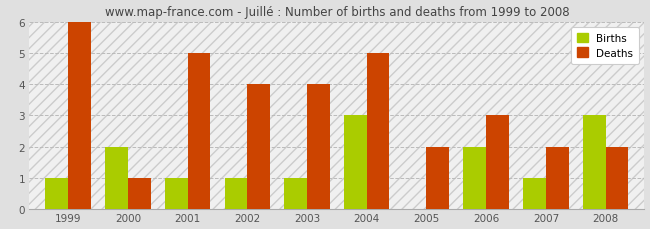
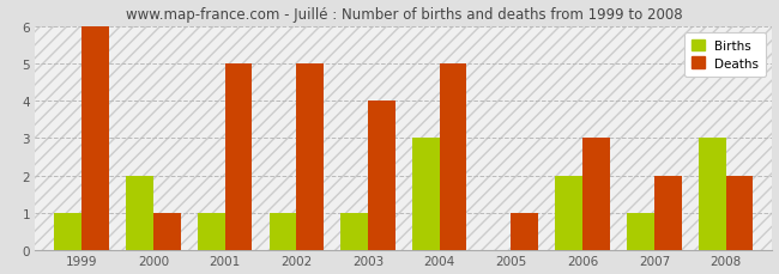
Deaths/2002: 4 -> 5
Deaths/2005: 2 -> 1
